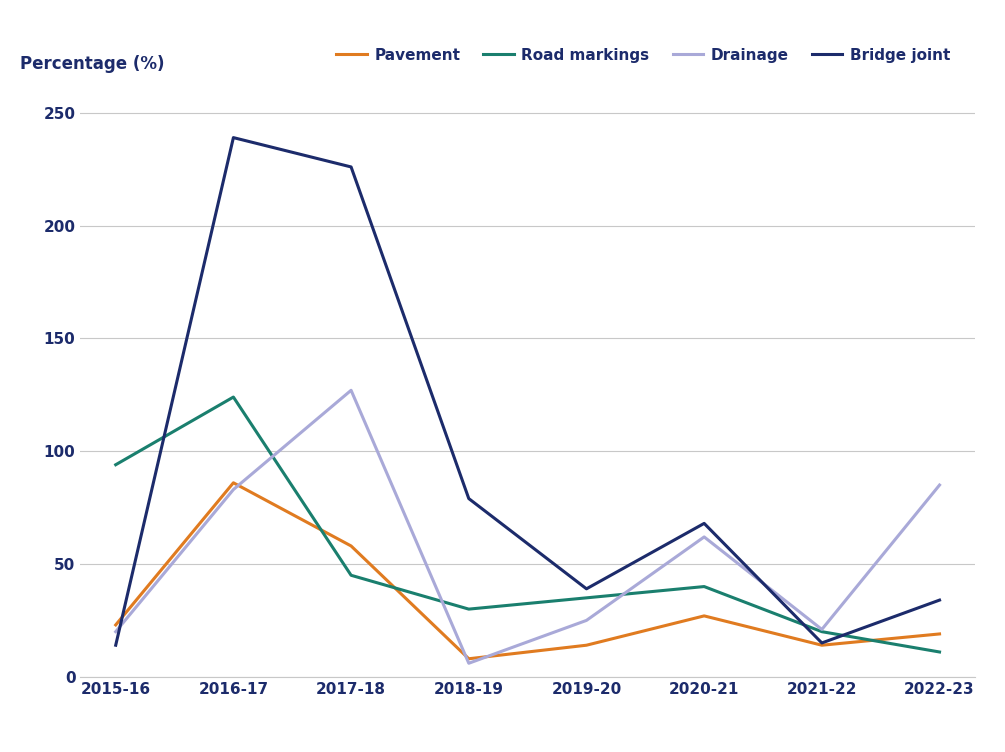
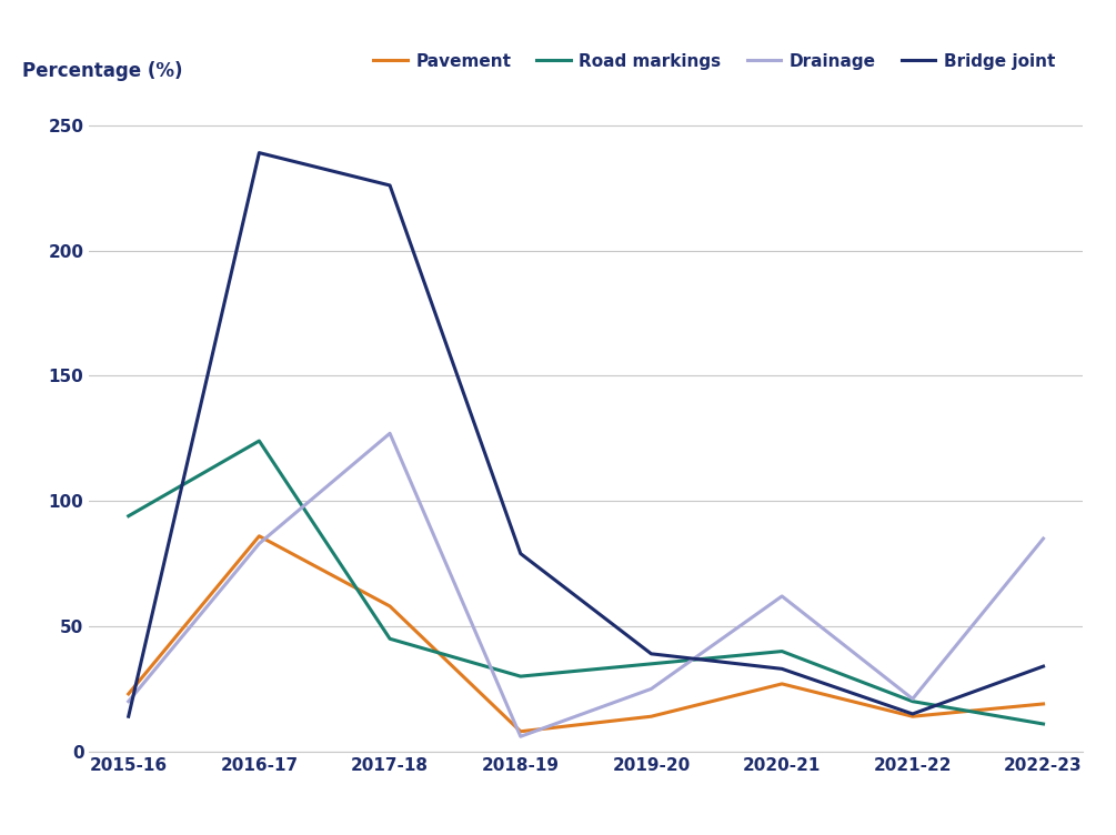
Bridge joint/2020-21: 68 -> 33
